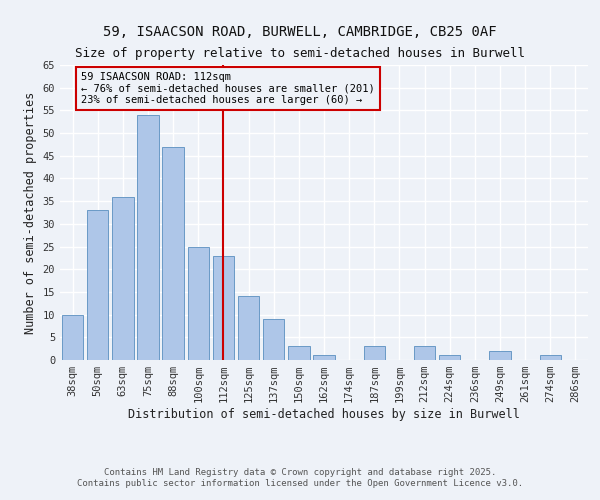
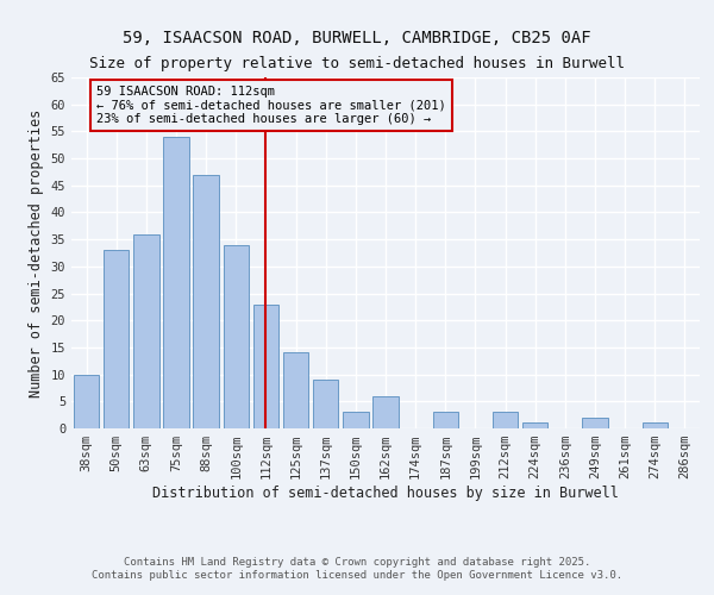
100sqm: 25 -> 34
162sqm: 1 -> 6
